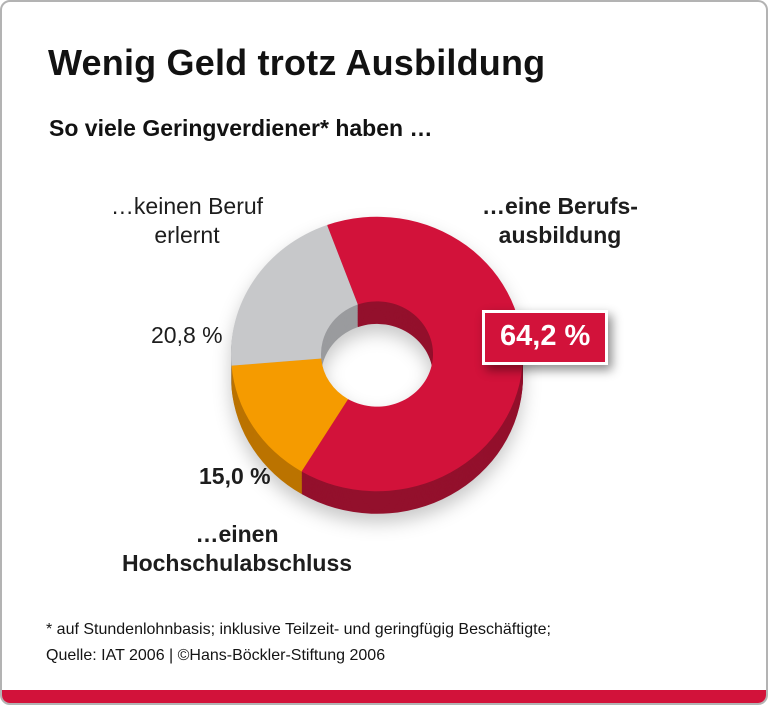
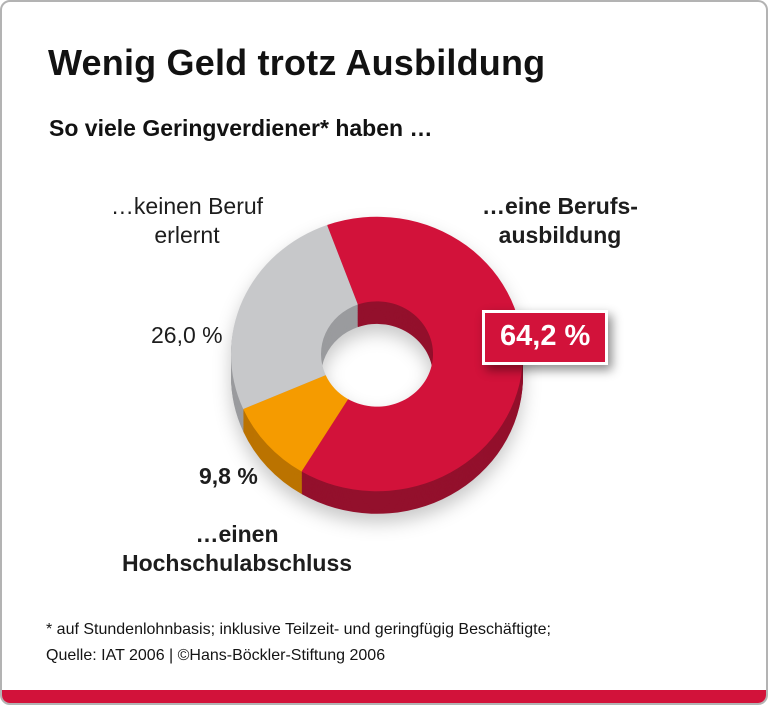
…einen Hochschulabschluss: 15,0 -> 9,8
…keinen Beruf erlernt: 20,8 -> 26,0
